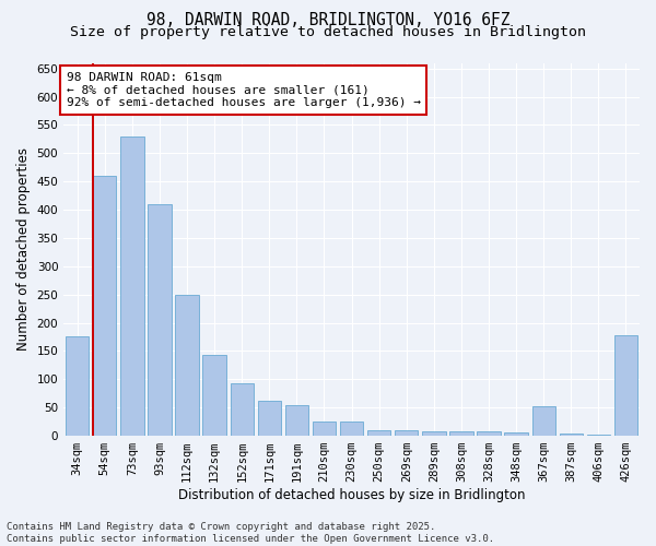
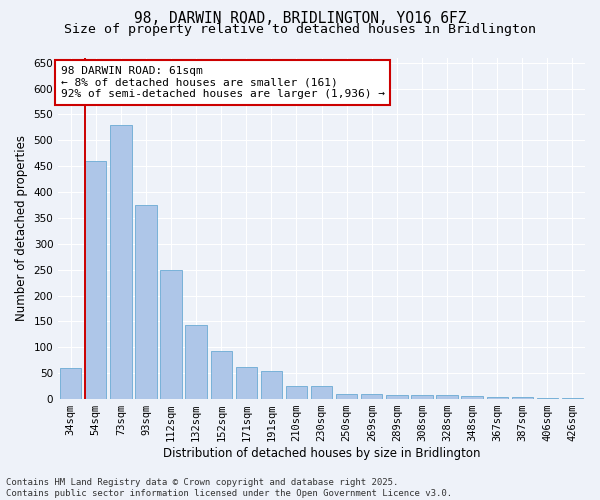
34sqm: 176 -> 60
93sqm: 410 -> 375
367sqm: 52 -> 4
426sqm: 178 -> 3
